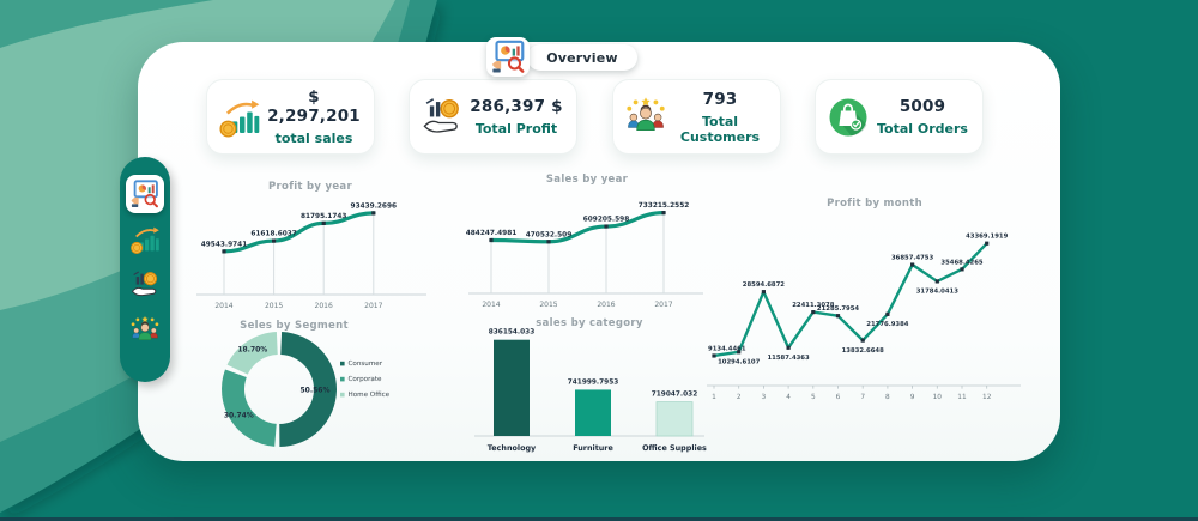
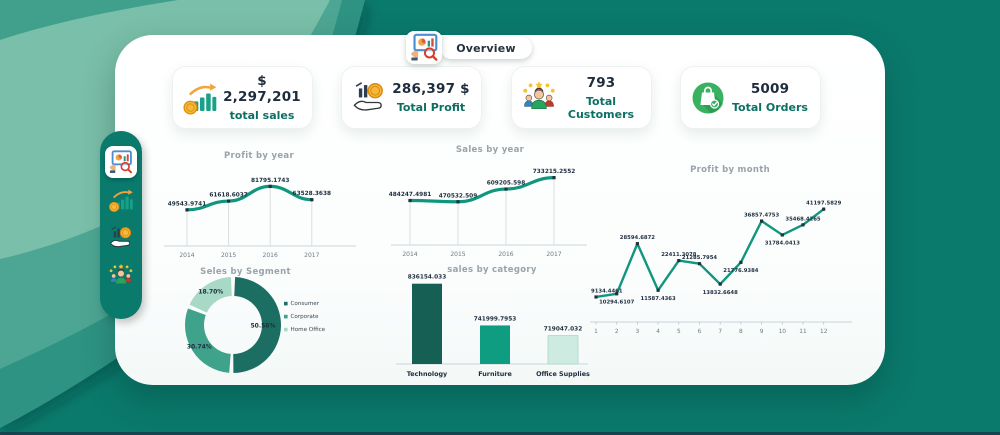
Profit by year/2017: 93439.2696 -> 63528.3638
Profit by month/12: 43369.1919 -> 41197.5829
